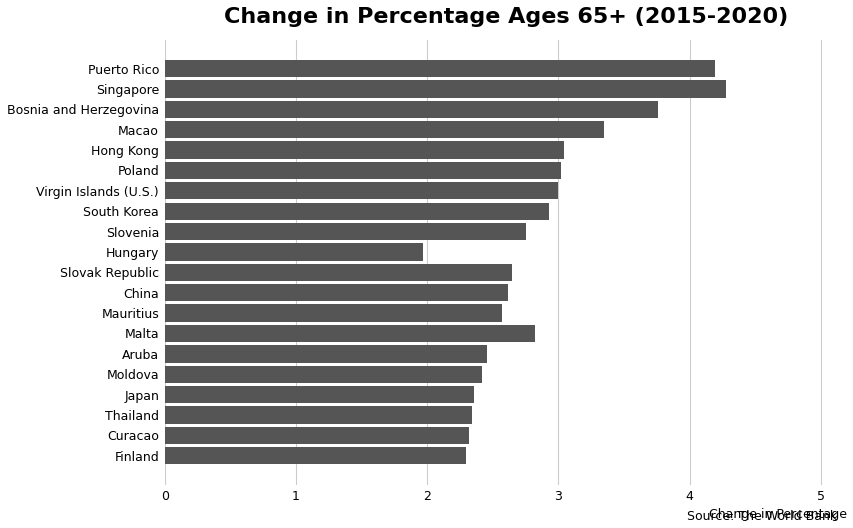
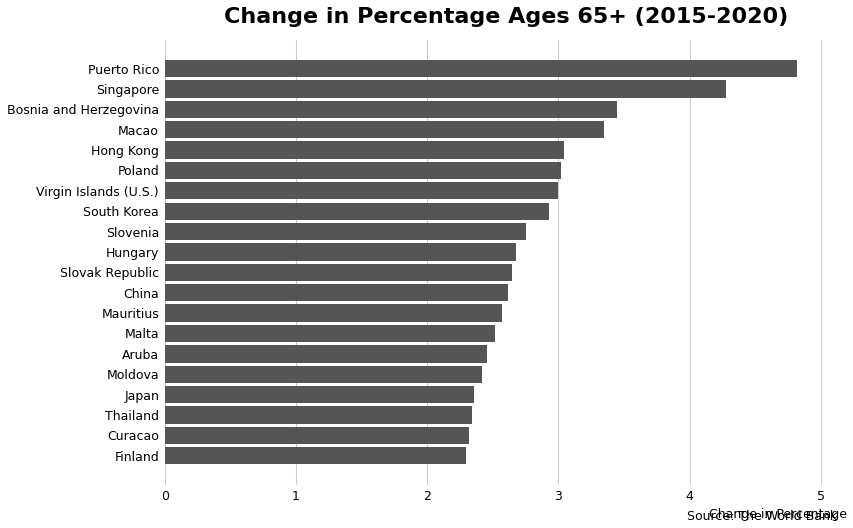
Puerto Rico: 4.19 -> 4.82
Bosnia and Herzegovina: 3.76 -> 3.45
Hungary: 1.97 -> 2.68
Malta: 2.82 -> 2.52
